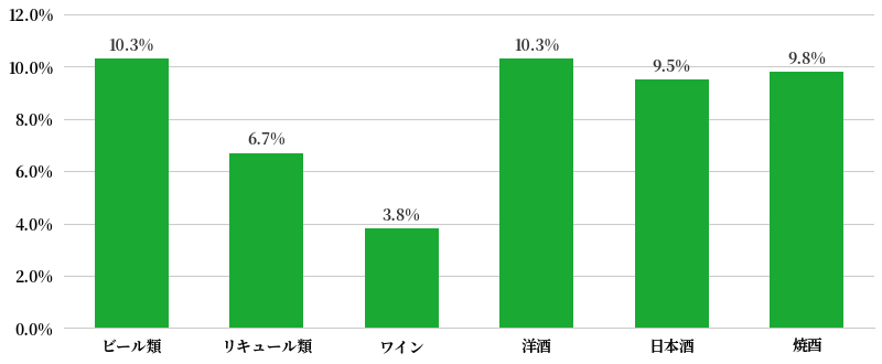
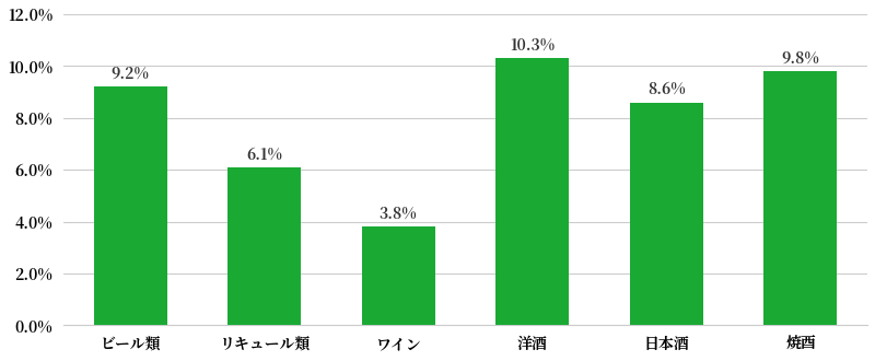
ビール類: 10.3% -> 9.2%
リキュール類: 6.7% -> 6.1%
日本酒: 9.5% -> 8.6%
